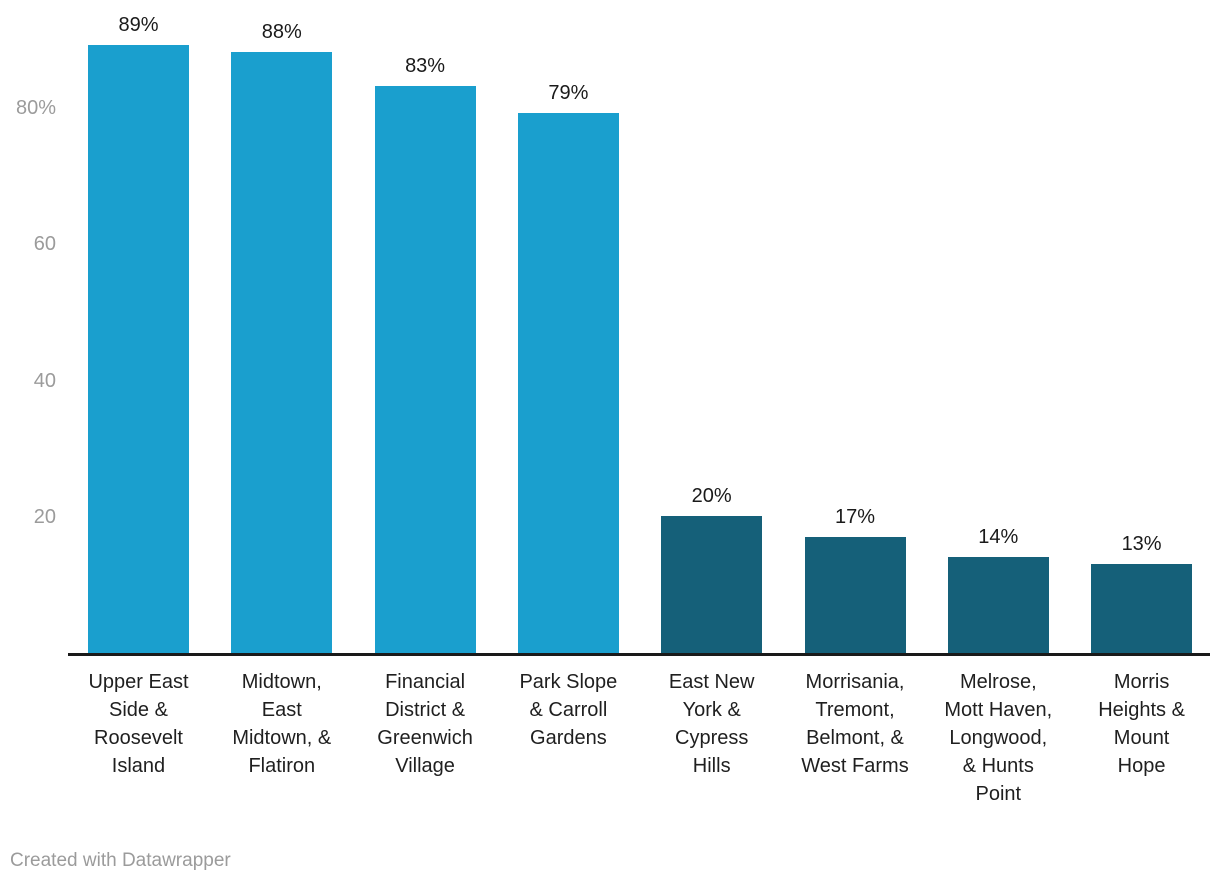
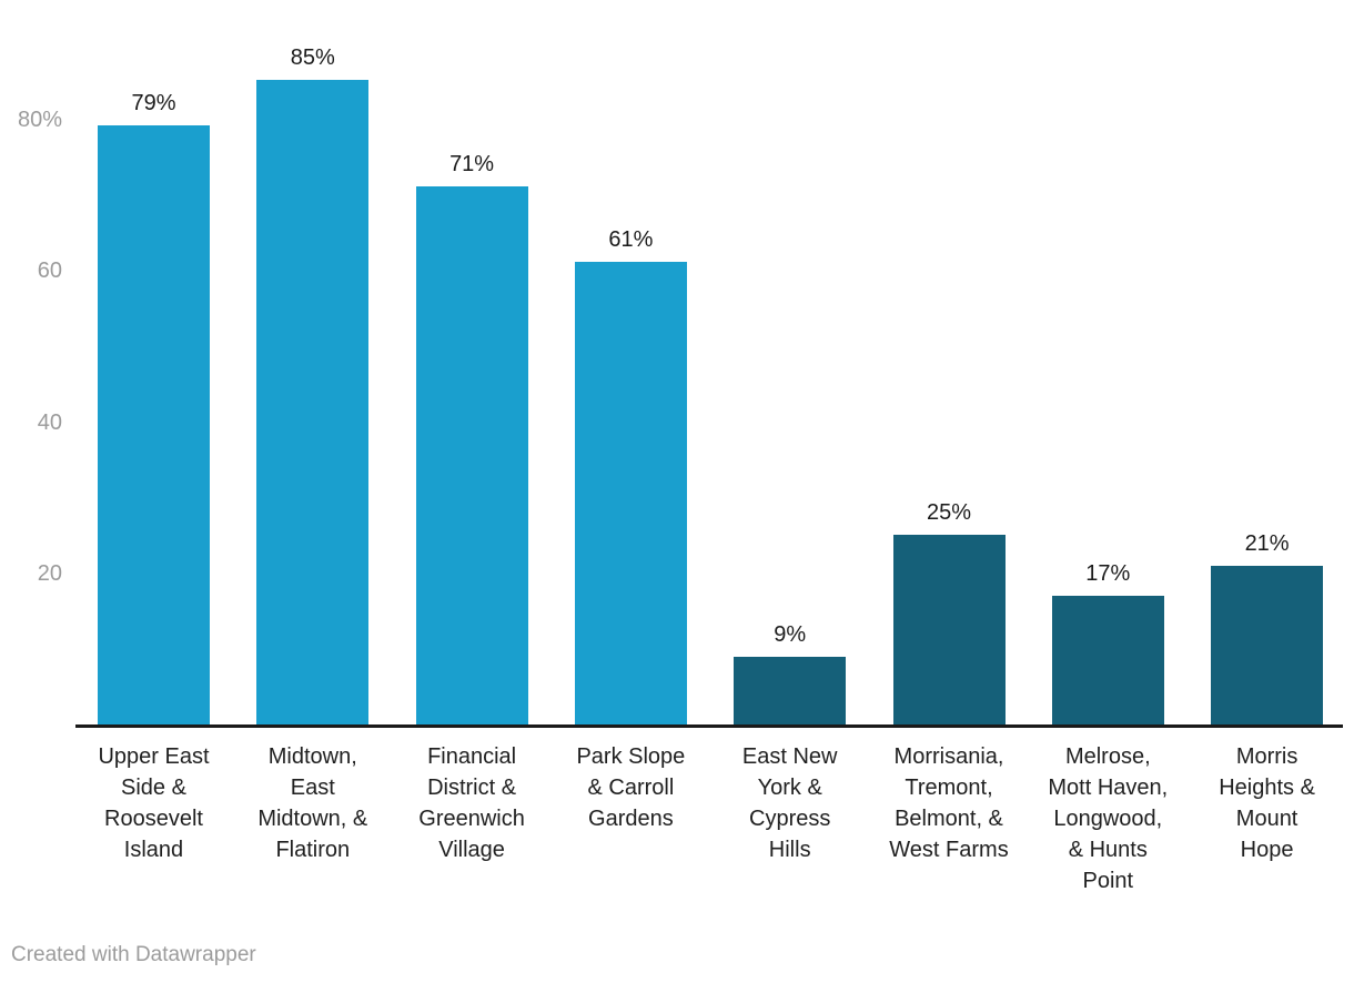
Upper East Side & Roosevelt Island: 89% -> 79%
Midtown, East Midtown, & Flatiron: 88% -> 85%
Financial District & Greenwich Village: 83% -> 71%
Park Slope & Carroll Gardens: 79% -> 61%
East New York & Cypress Hills: 20% -> 9%
Morrisania, Tremont, Belmont, & West Farms: 17% -> 25%
Melrose, Mott Haven, Longwood, & Hunts Point: 14% -> 17%
Morris Heights & Mount Hope: 13% -> 21%
